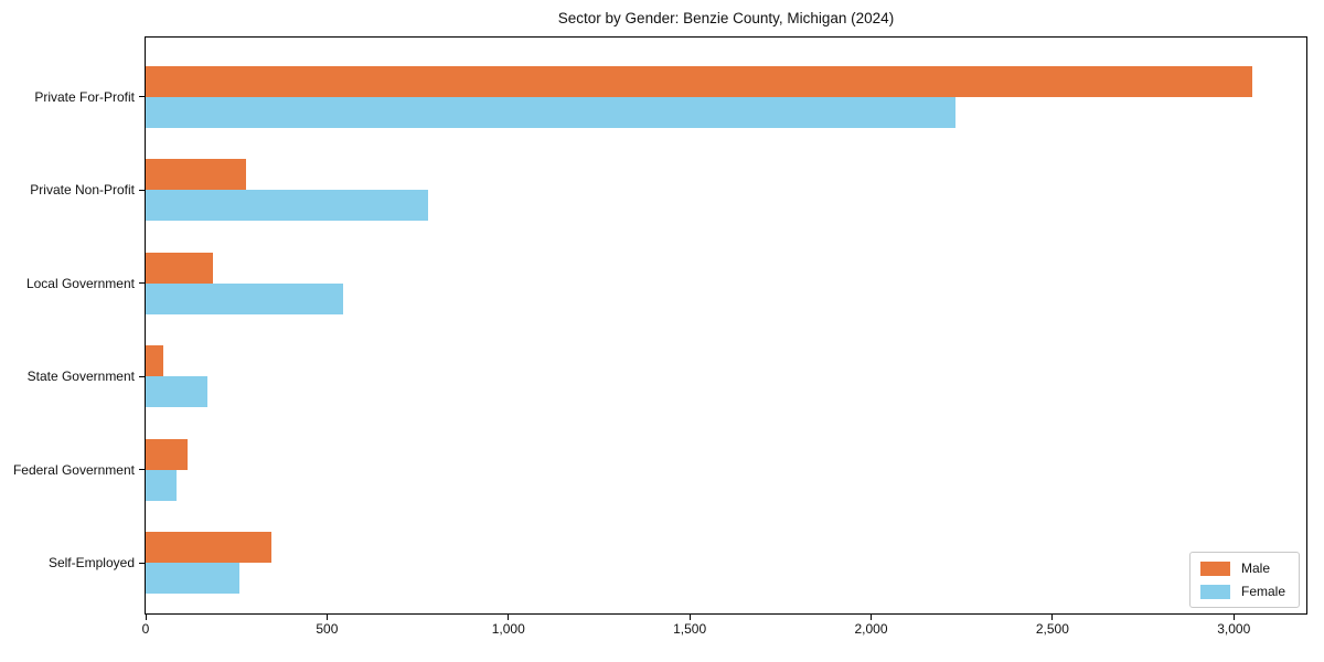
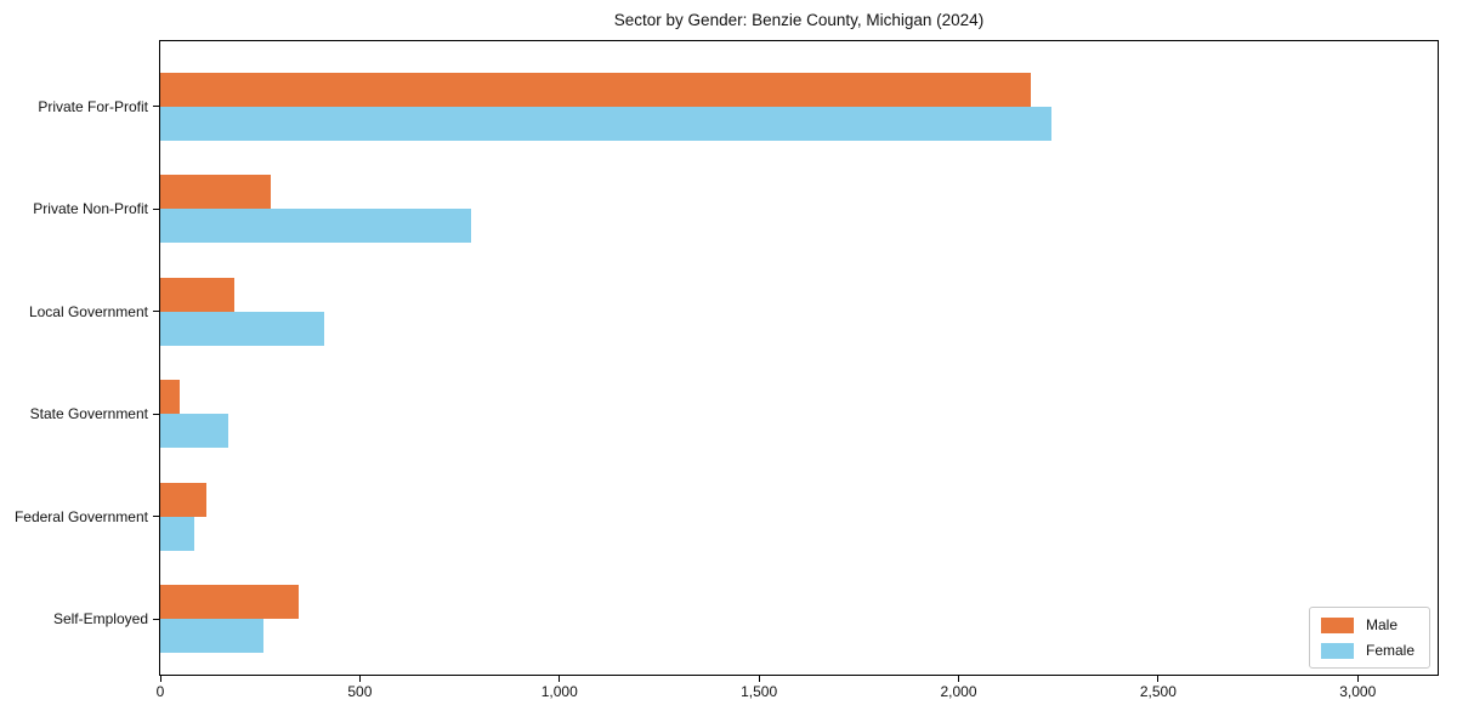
Male/Private For-Profit: 3050 -> 2180
Female/Local Government: 540 -> 410
